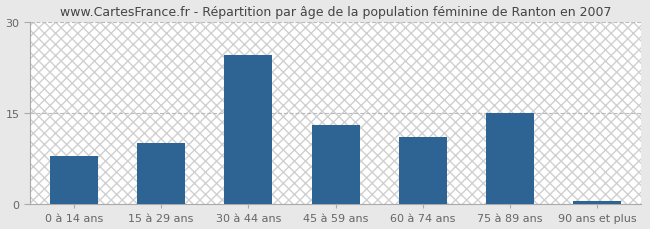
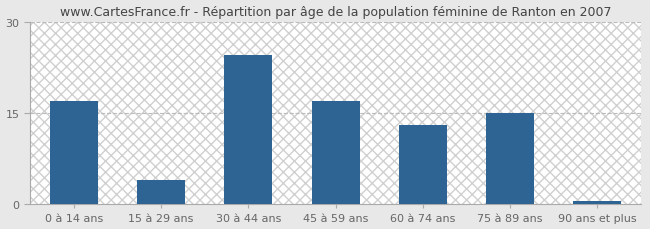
0 à 14 ans: 8.0 -> 17.0
15 à 29 ans: 10.0 -> 4.0
45 à 59 ans: 13.0 -> 17.0
60 à 74 ans: 11.0 -> 13.0
